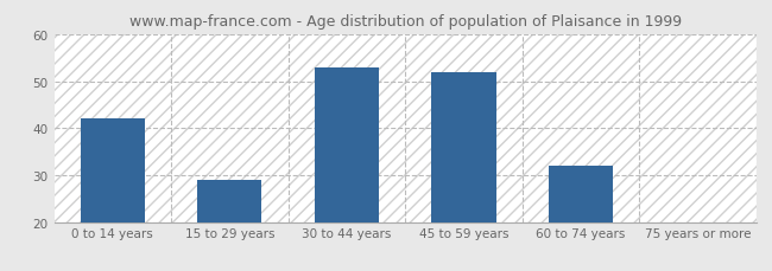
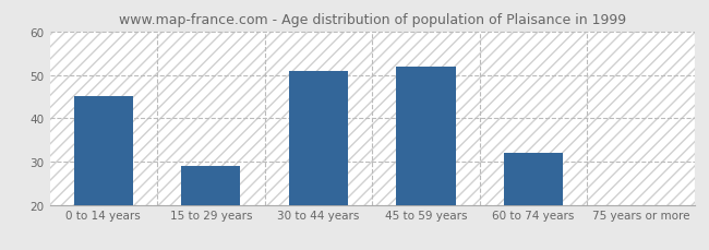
0 to 14 years: 42 -> 45
30 to 44 years: 53 -> 51
